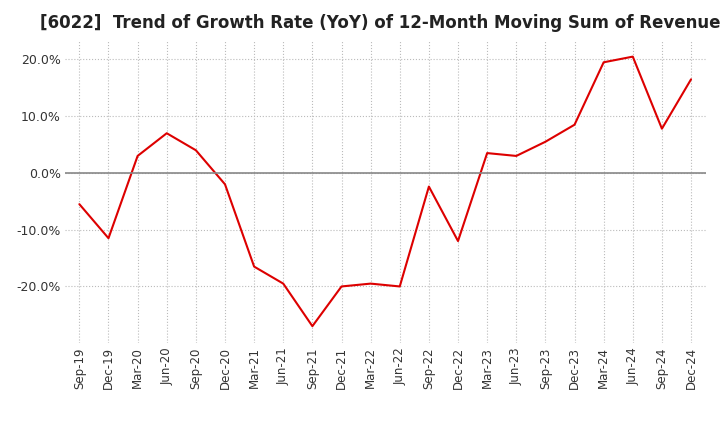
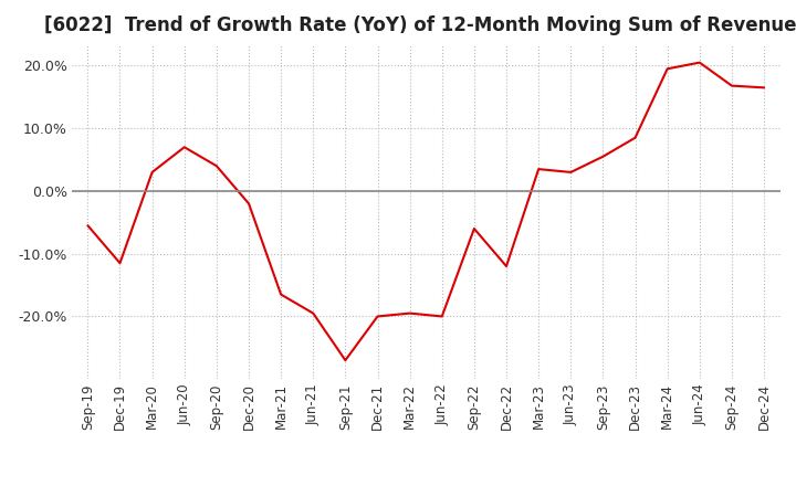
Sep-22: -2.4% -> -6.0%
Sep-24: 7.8% -> 16.8%
